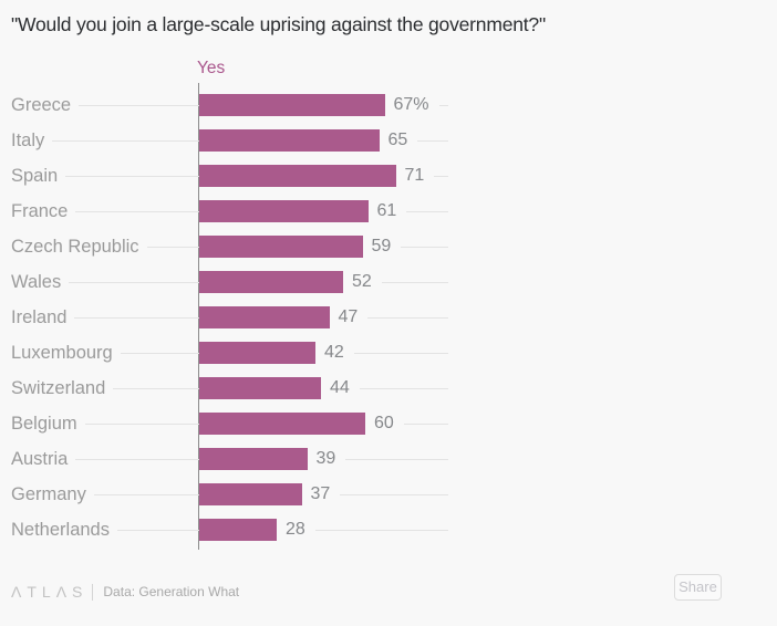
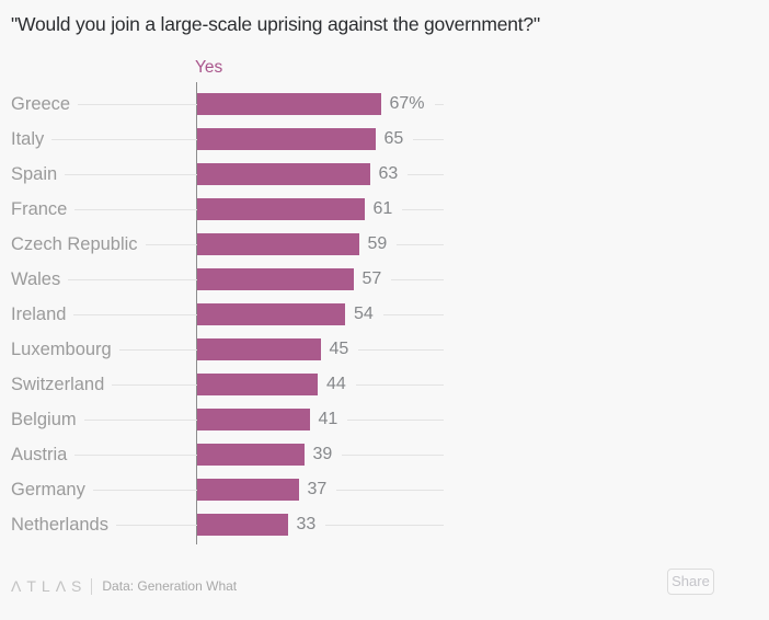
Spain: 71 -> 63
Wales: 52 -> 57
Ireland: 47 -> 54
Luxembourg: 42 -> 45
Belgium: 60 -> 41
Netherlands: 28 -> 33
